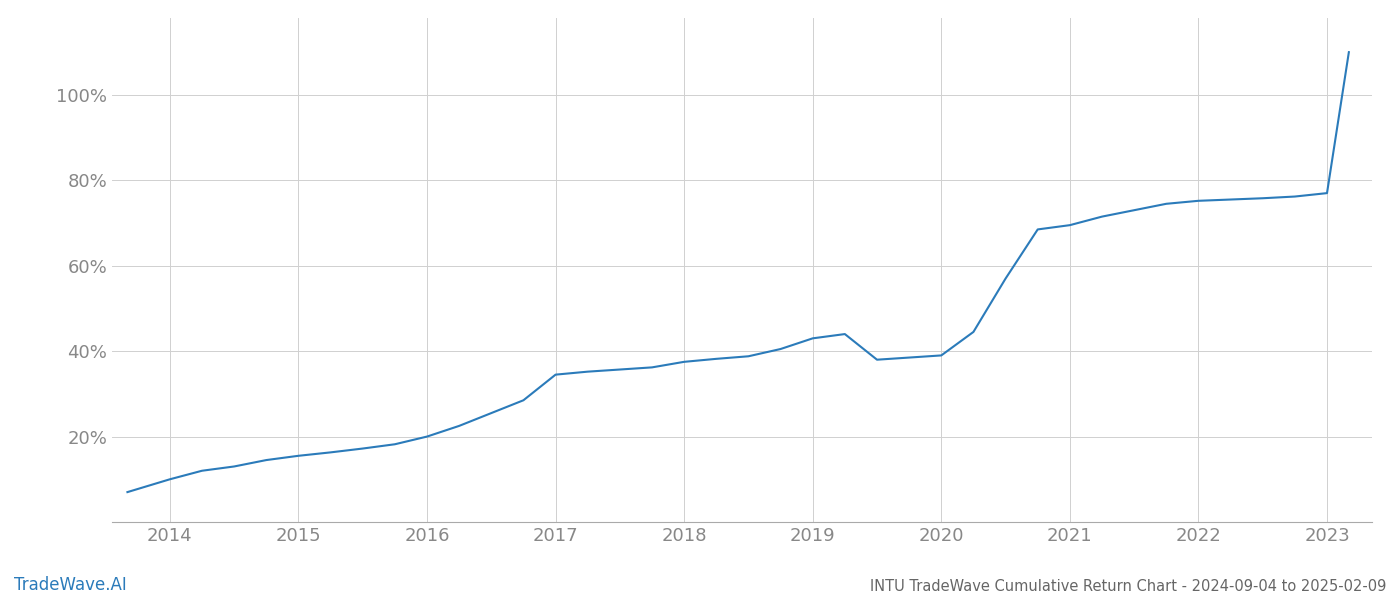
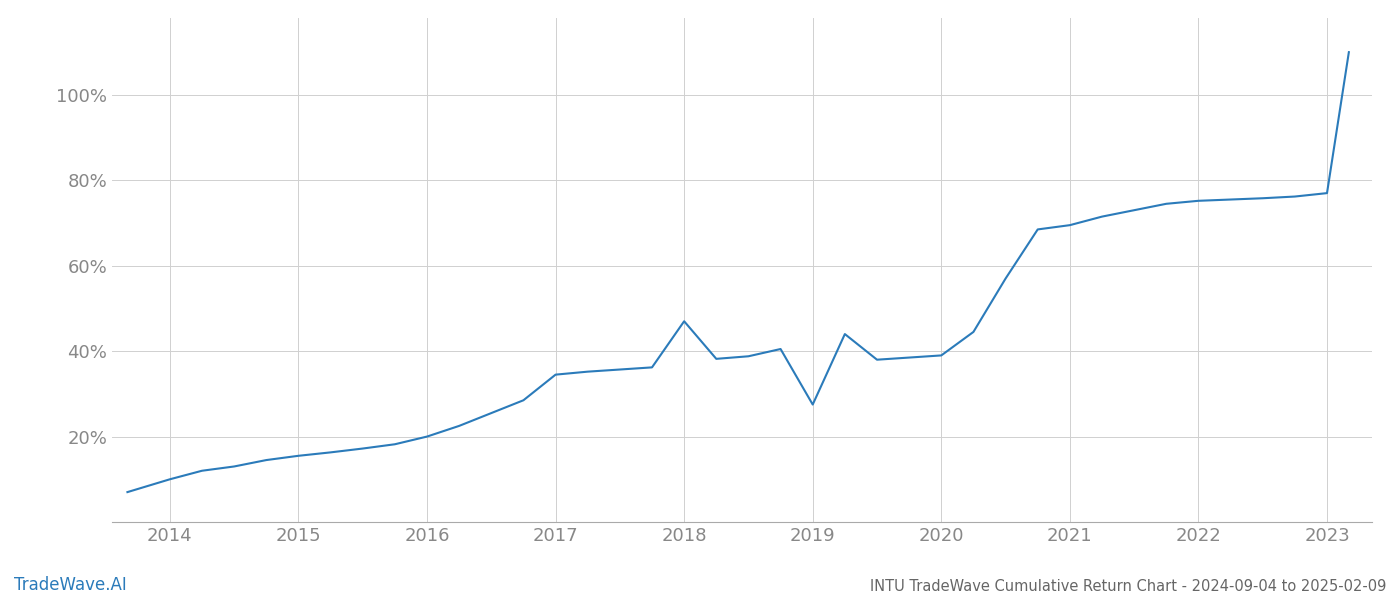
2018: 37.5% -> 47.0%
2019: 43.0% -> 27.5%
